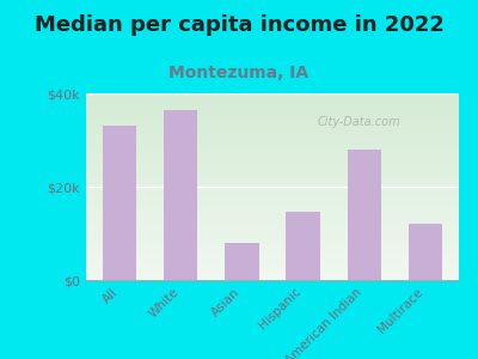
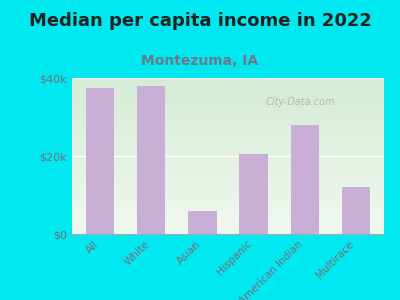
All: $33.0k -> $37.5k
White: $36.5k -> $38.0k
Asian: $8.0k -> $6.0k
Hispanic: $14.5k -> $20.5k
